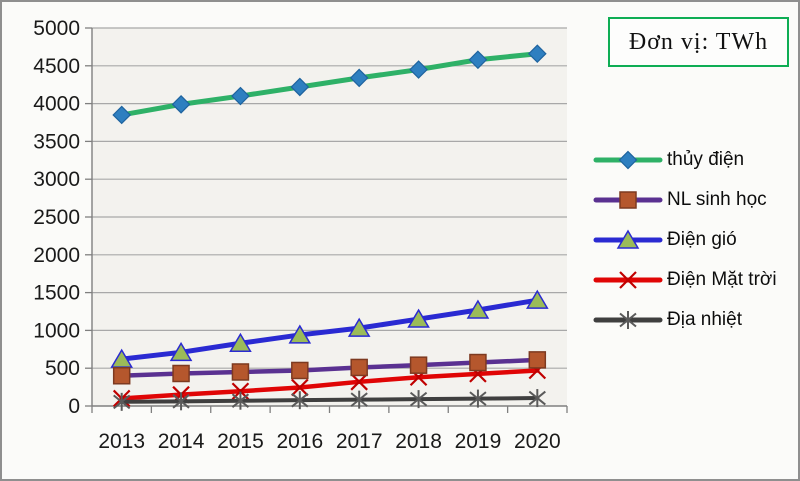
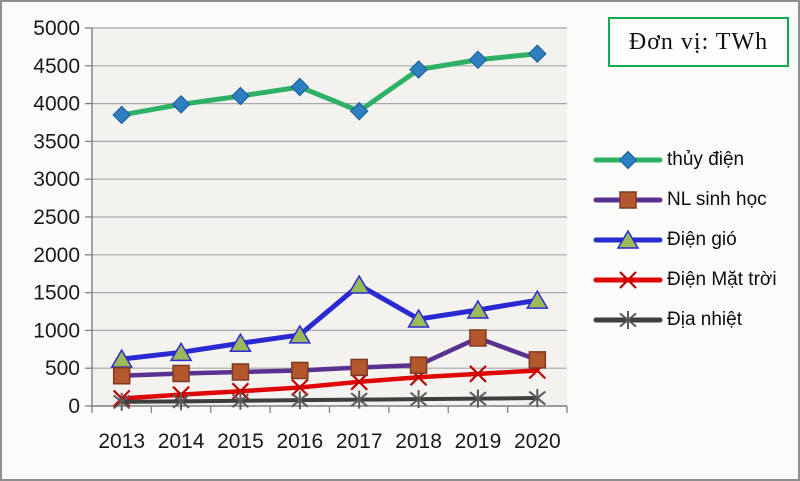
thủy điện/2017: 4300 -> 3900
Điện gió/2017: 1000 -> 1600
NL sinh học/2019: 600 -> 900
